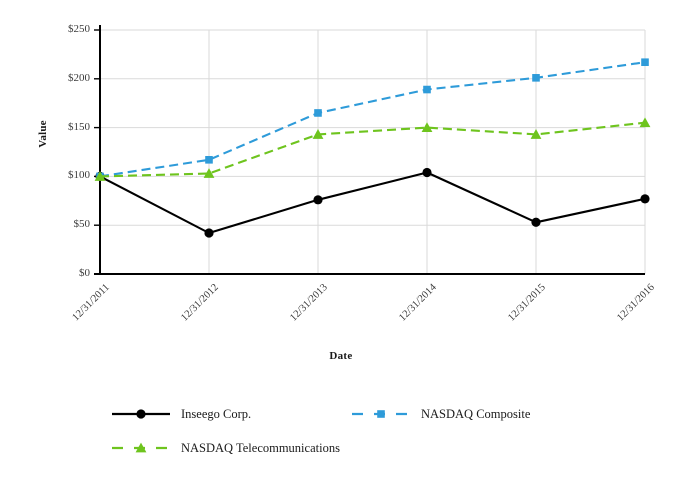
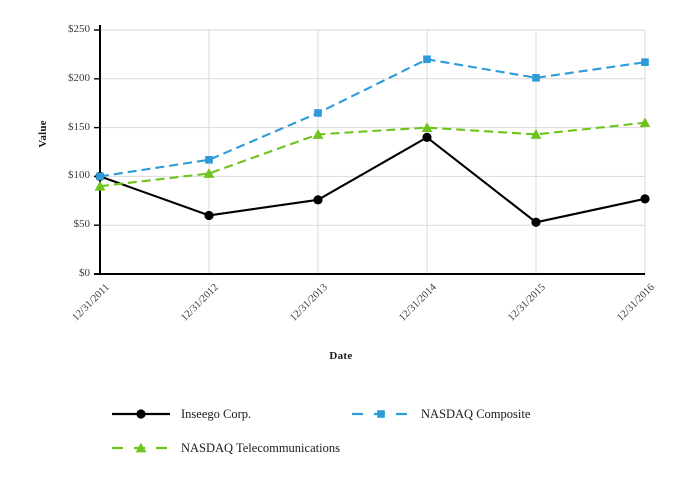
NASDAQ Telecommunications/12/31/2011: $100 -> $90
Inseego Corp./12/31/2012: $40 -> $60
Inseego Corp./12/31/2014: $100 -> $140
NASDAQ Composite/12/31/2014: $190 -> $220
